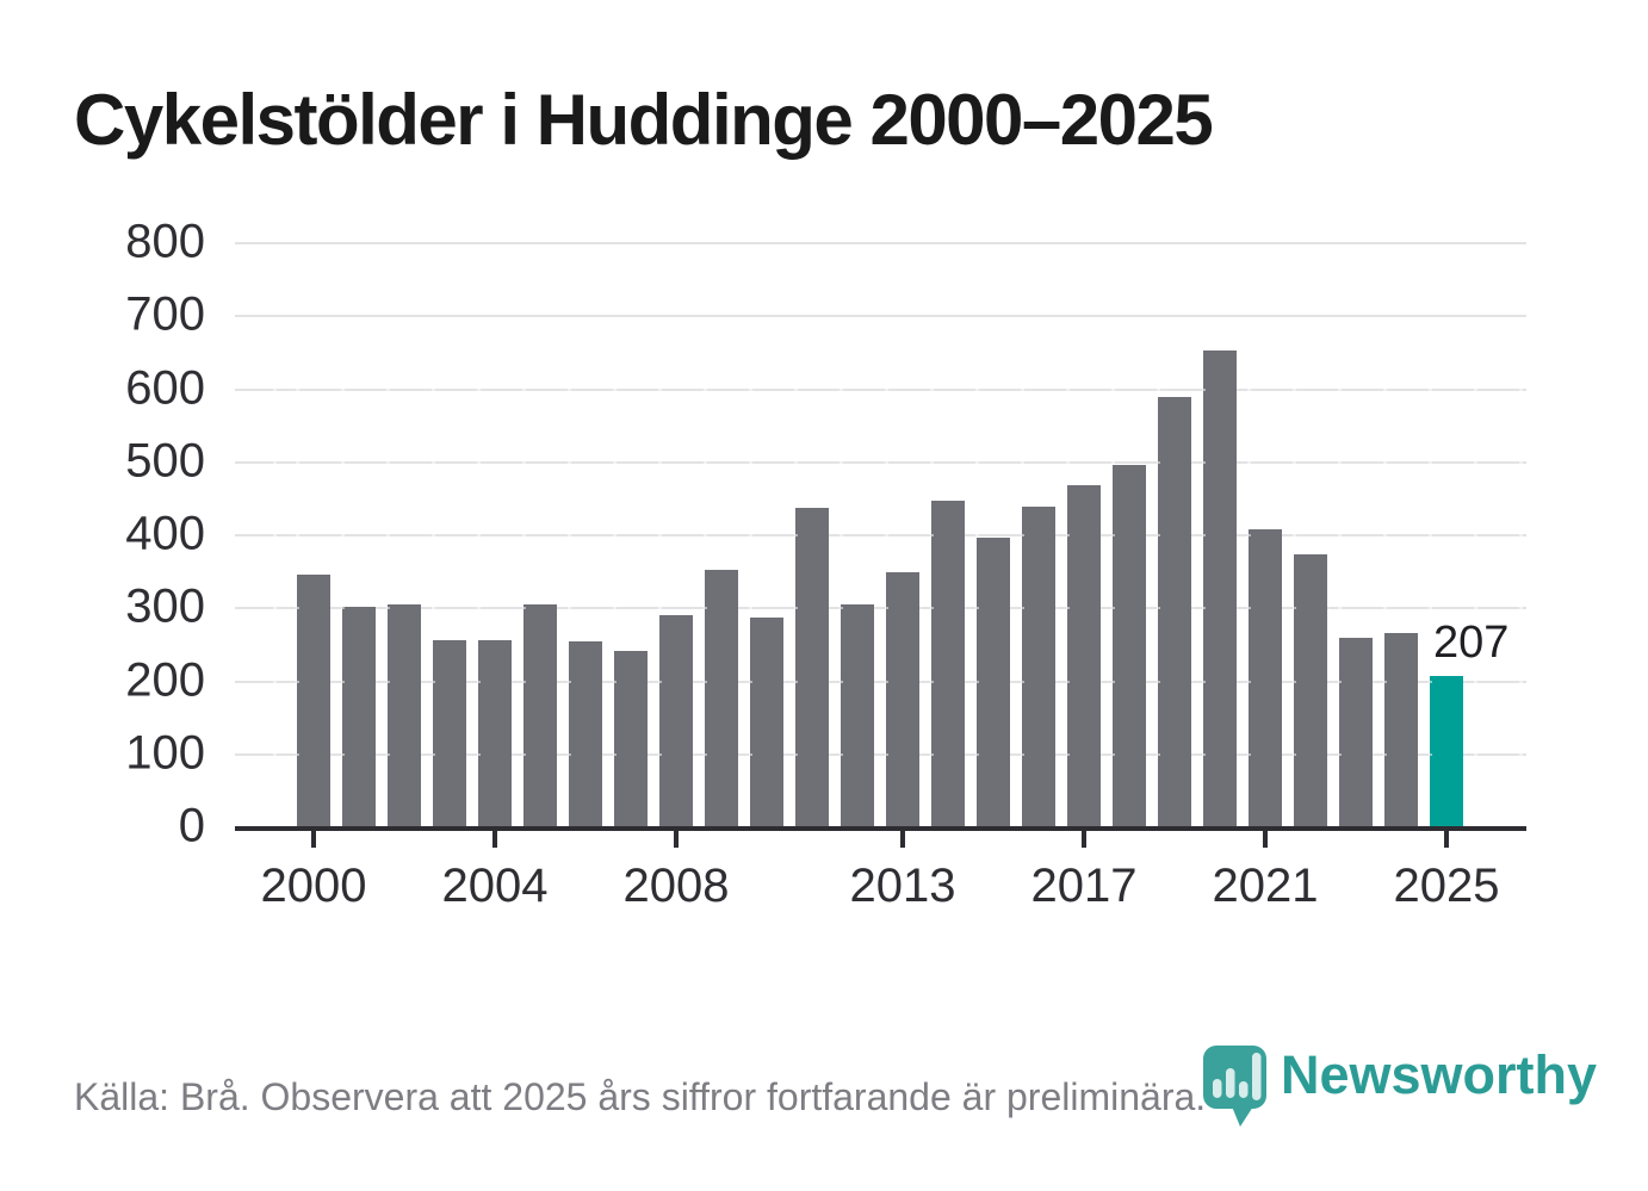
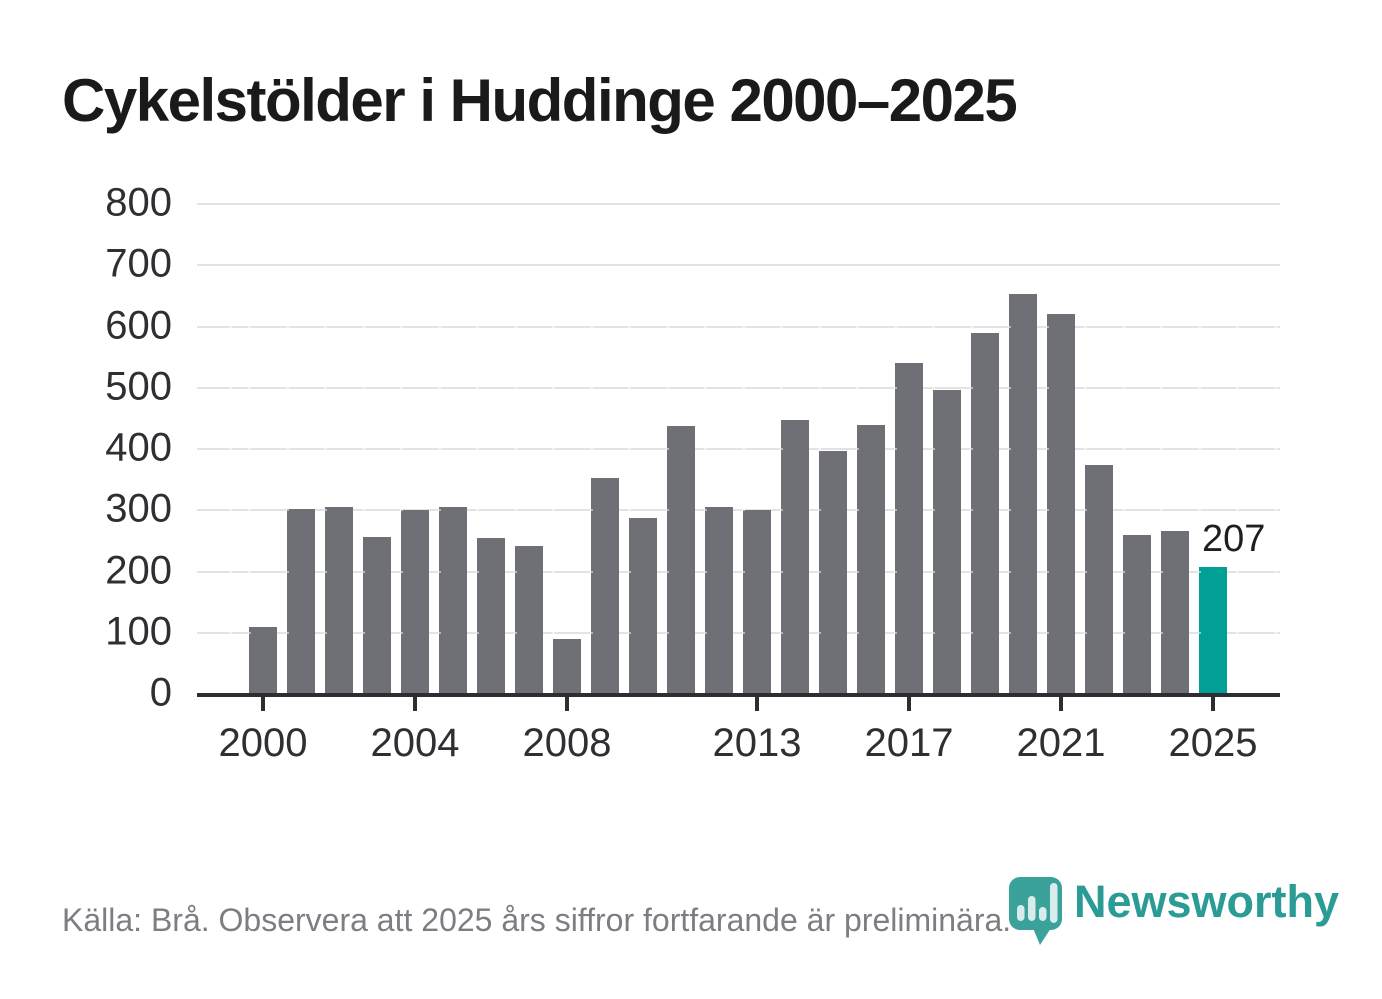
2000: 350 -> 110
2004: 260 -> 300
2008: 290 -> 90
2013: 350 -> 300
2017: 470 -> 540
2021: 410 -> 620
